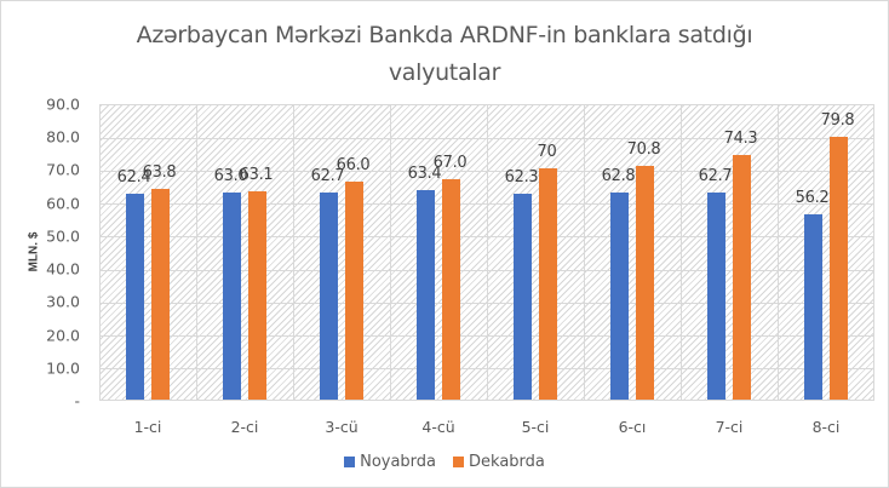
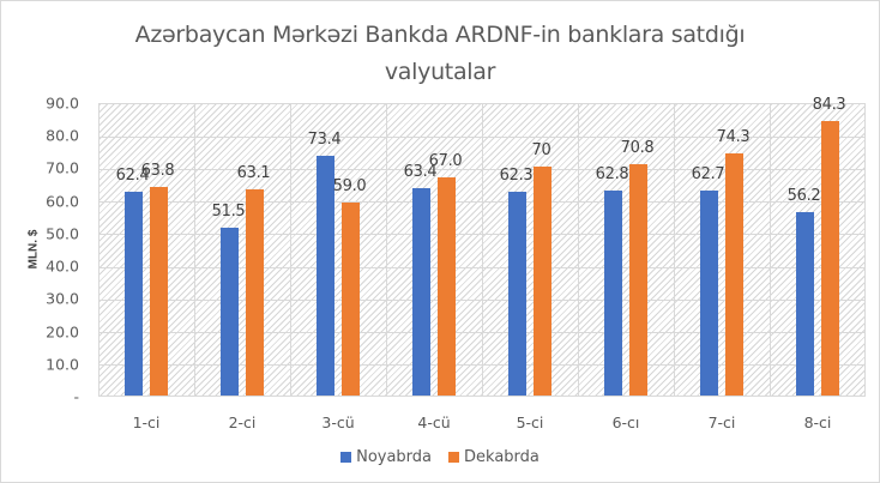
Noyabrda/2-ci: 63.0 -> 51.5
Noyabrda/3-cü: 62.7 -> 73.4
Dekabrda/3-cü: 66.0 -> 59.0
Dekabrda/8-ci: 79.8 -> 84.3
